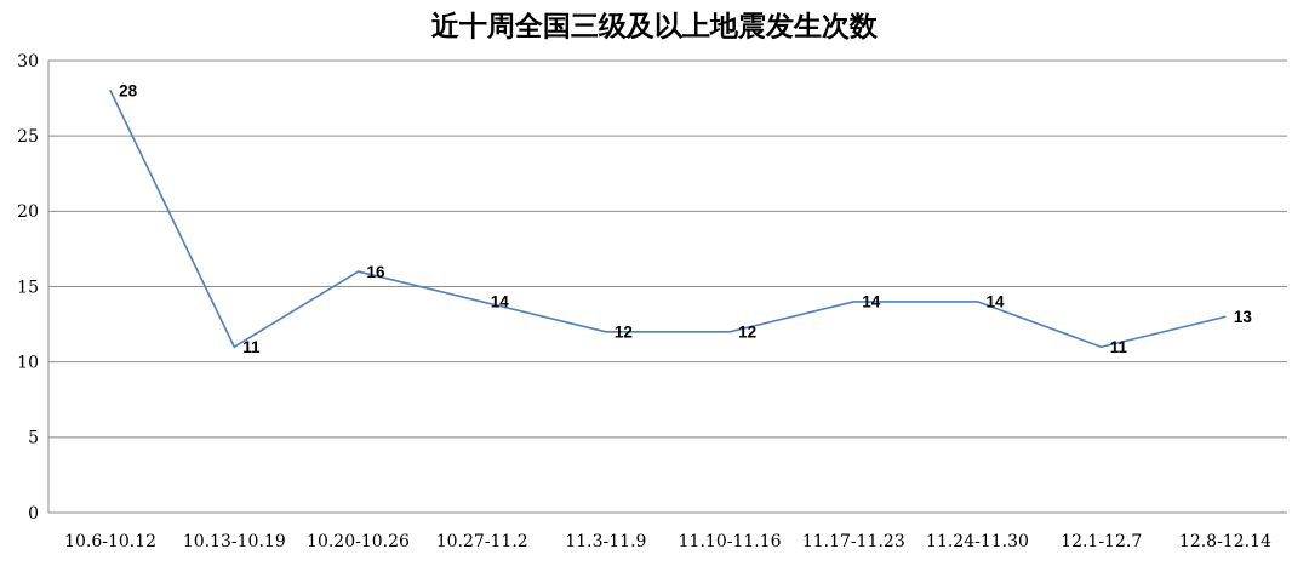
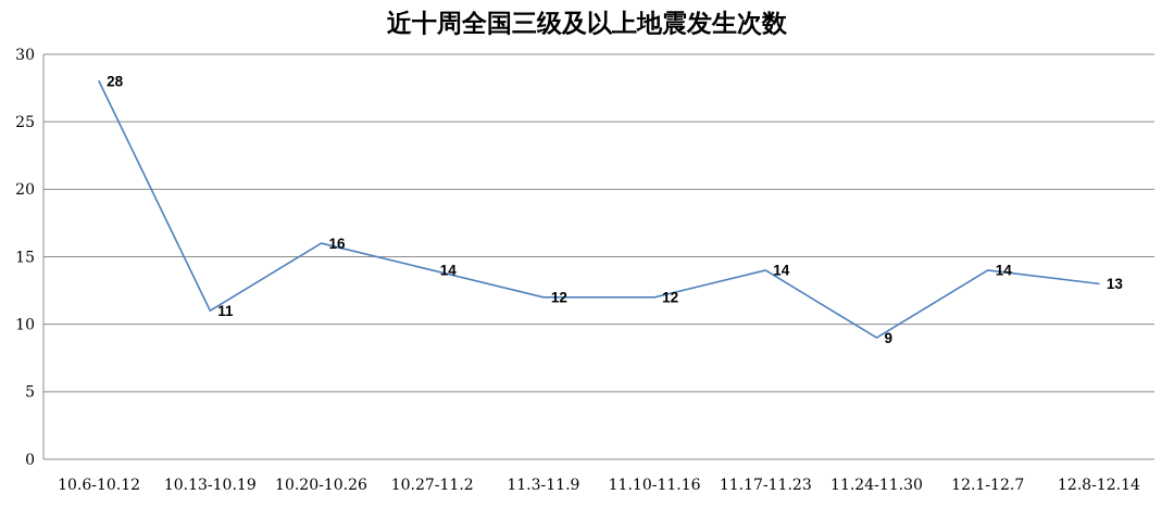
11.24-11.30: 14 -> 9
12.1-12.7: 11 -> 14
